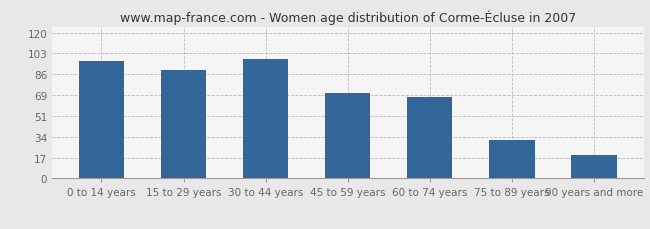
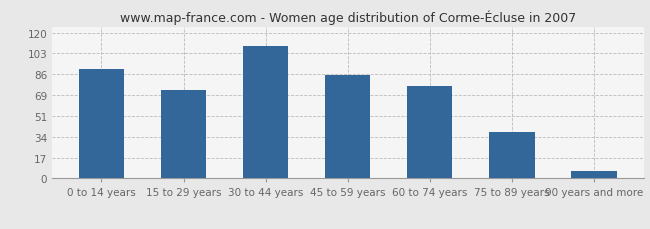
0 to 14 years: 97 -> 90
15 to 29 years: 89 -> 73
30 to 44 years: 98 -> 109
45 to 59 years: 70 -> 85
60 to 74 years: 67 -> 76
75 to 89 years: 32 -> 38
90 years and more: 19 -> 6
